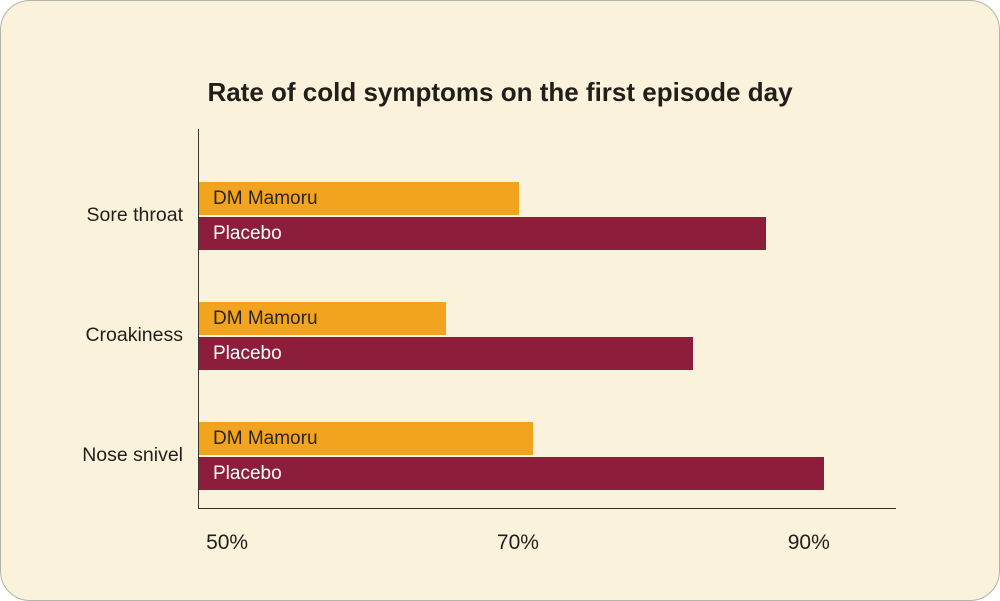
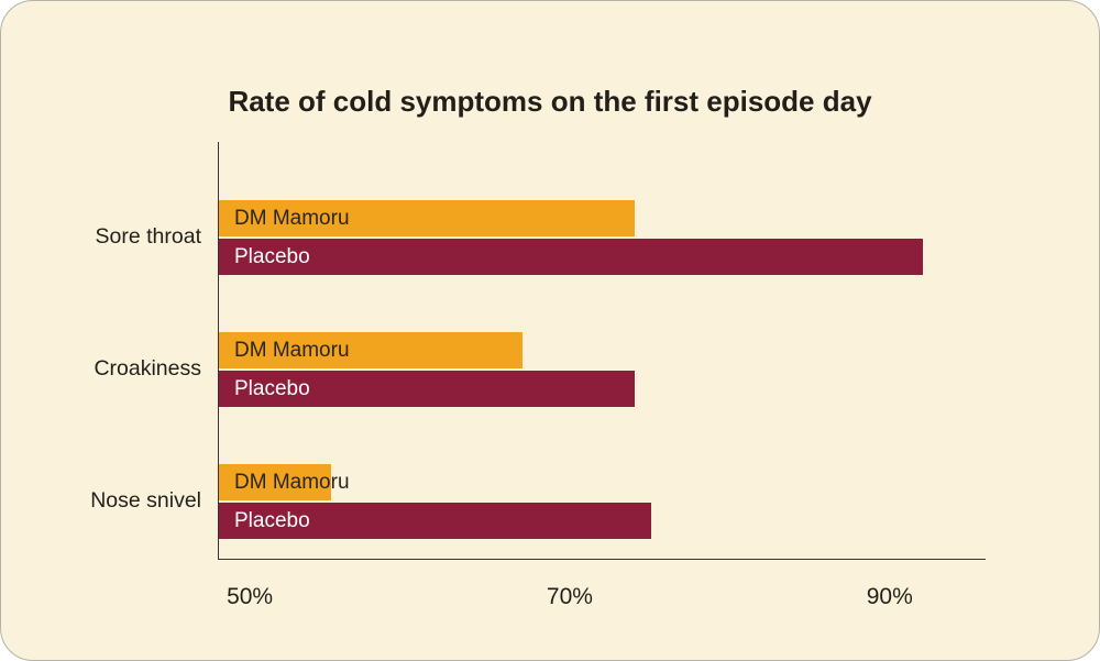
DM Mamoru/Sore throat: 70% -> 74%
Placebo/Sore throat: 87% -> 92%
DM Mamoru/Croakiness: 65% -> 67%
Placebo/Croakiness: 82% -> 74%
DM Mamoru/Nose snivel: 71% -> 55%
Placebo/Nose snivel: 91% -> 75%
